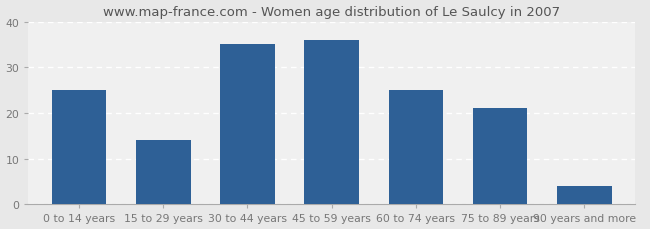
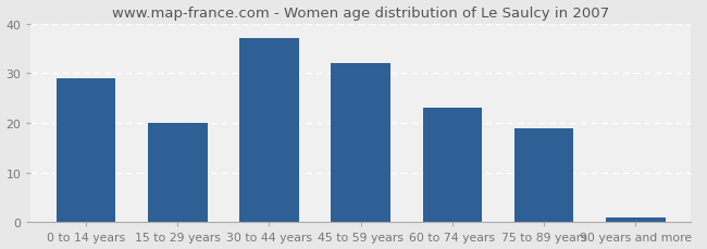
0 to 14 years: 25 -> 29
15 to 29 years: 14 -> 20
30 to 44 years: 35 -> 37
45 to 59 years: 36 -> 32
60 to 74 years: 25 -> 23
75 to 89 years: 21 -> 19
90 years and more: 4 -> 1
